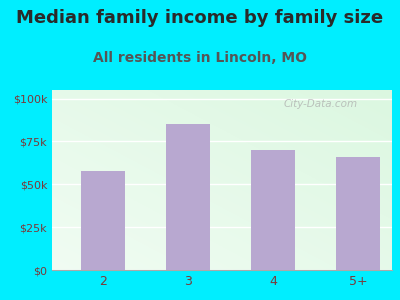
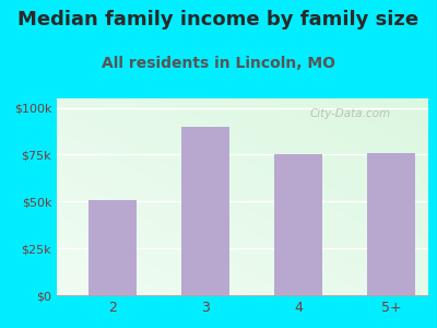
2: $58k -> $51k
3: $85k -> $90k
4: $70k -> $75k
5+: $66k -> $76k
